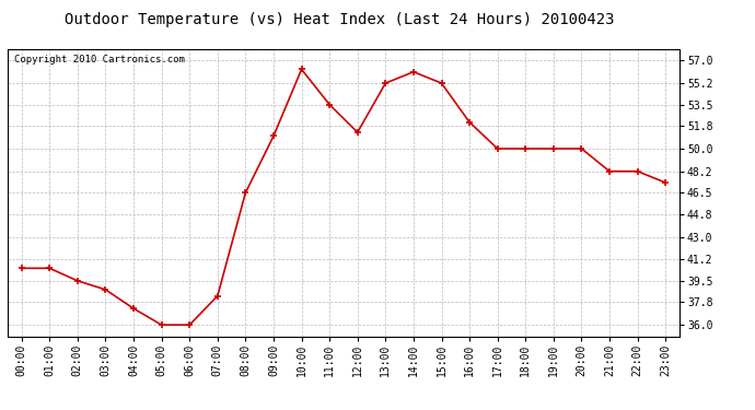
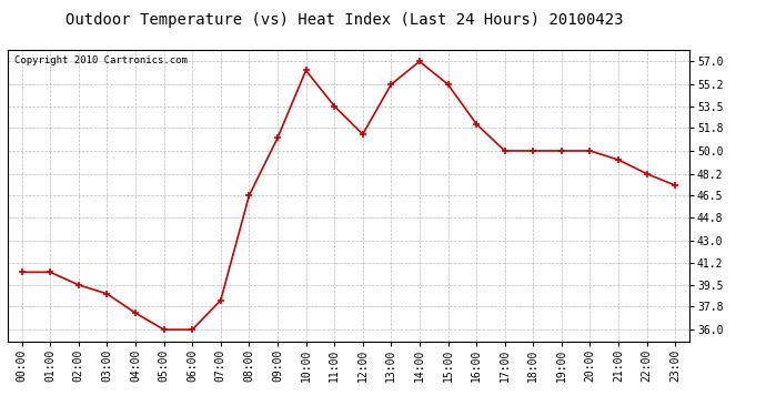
14:00: 56.1 -> 57.0
21:00: 48.2 -> 49.3
